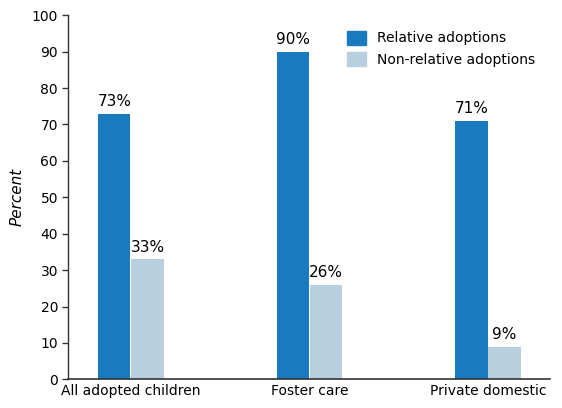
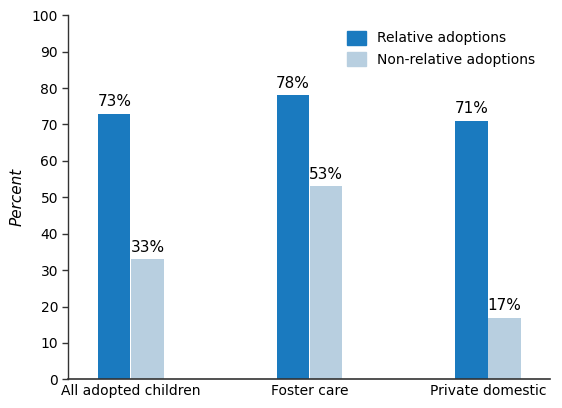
Relative adoptions/Foster care: 90% -> 78%
Non-relative adoptions/Foster care: 26% -> 53%
Non-relative adoptions/Private domestic: 9% -> 17%
